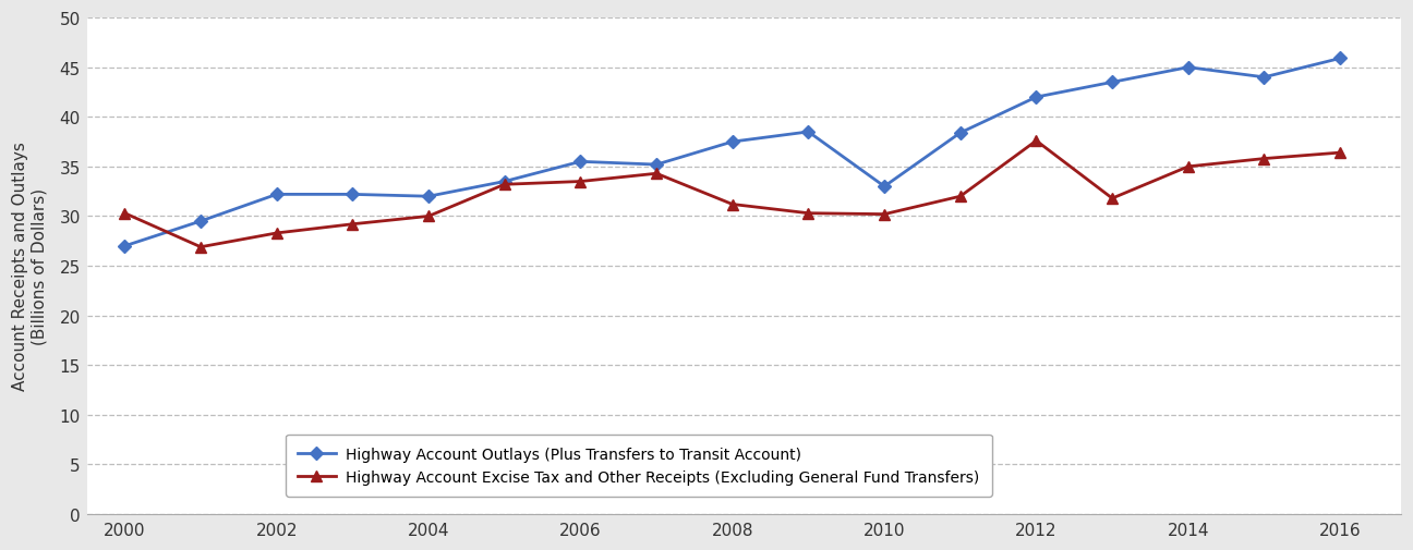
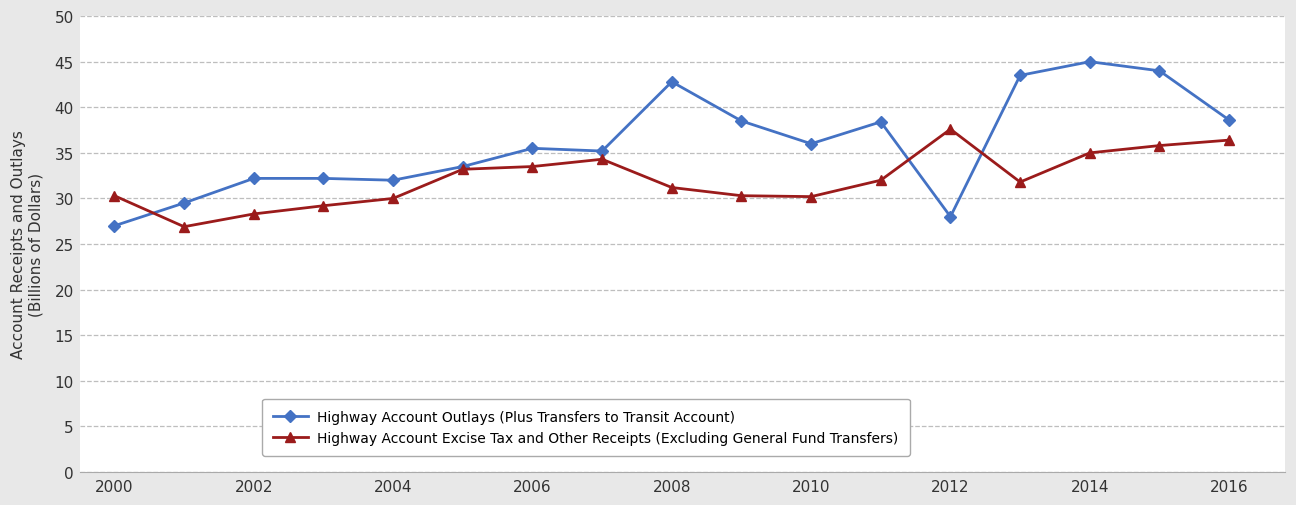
Highway Account Outlays (Plus Transfers to Transit Account)/2008: 37.5 -> 42.8
Highway Account Outlays (Plus Transfers to Transit Account)/2010: 33.0 -> 36.0
Highway Account Outlays (Plus Transfers to Transit Account)/2012: 42.0 -> 28.0
Highway Account Outlays (Plus Transfers to Transit Account)/2016: 45.9 -> 38.6
